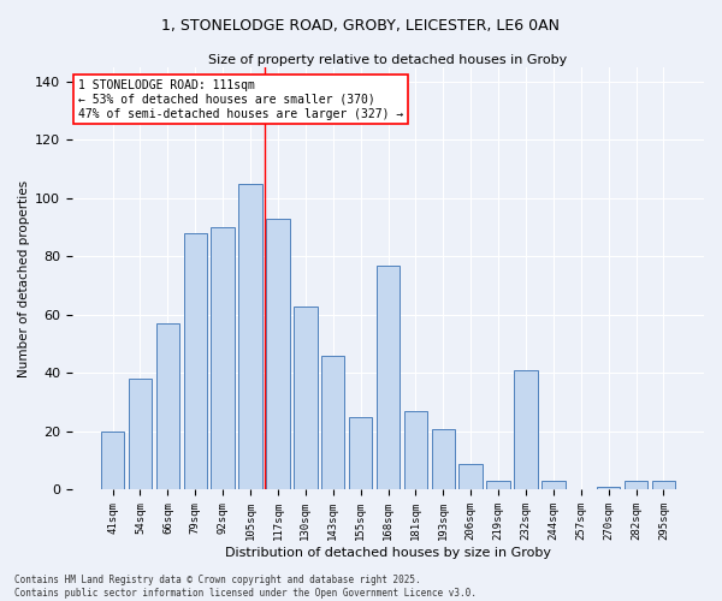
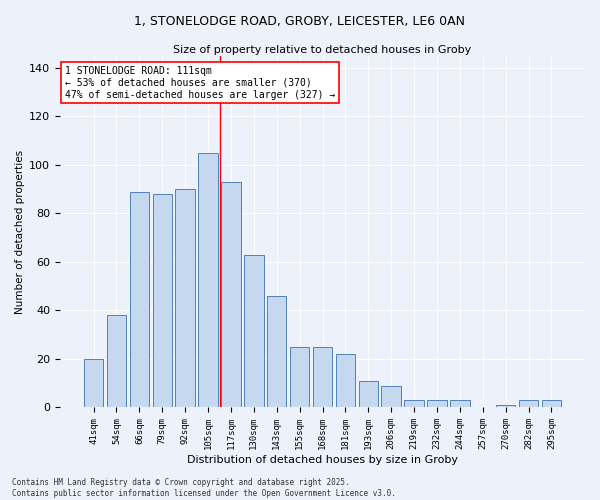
66sqm: 57 -> 89
168sqm: 77 -> 25
181sqm: 27 -> 22
193sqm: 21 -> 11
232sqm: 41 -> 3
